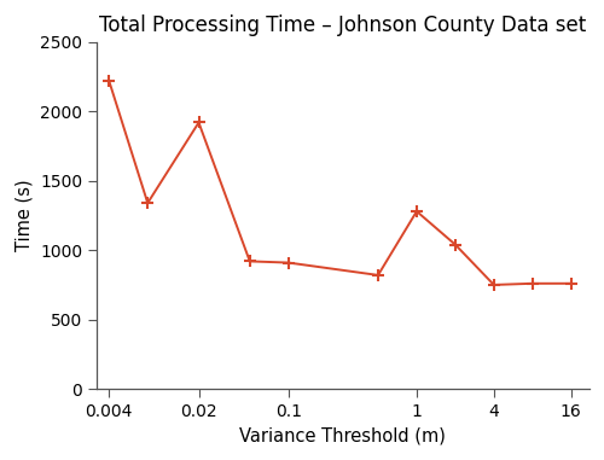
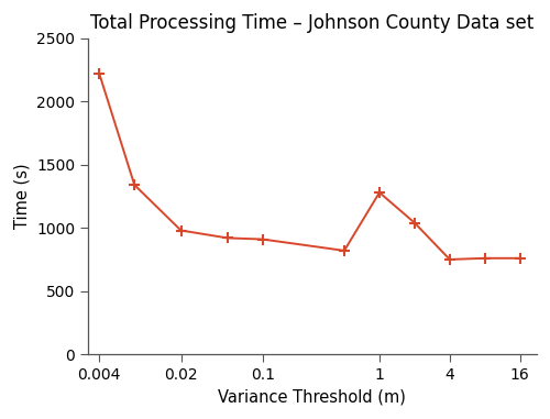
0.02: 1920 -> 980
